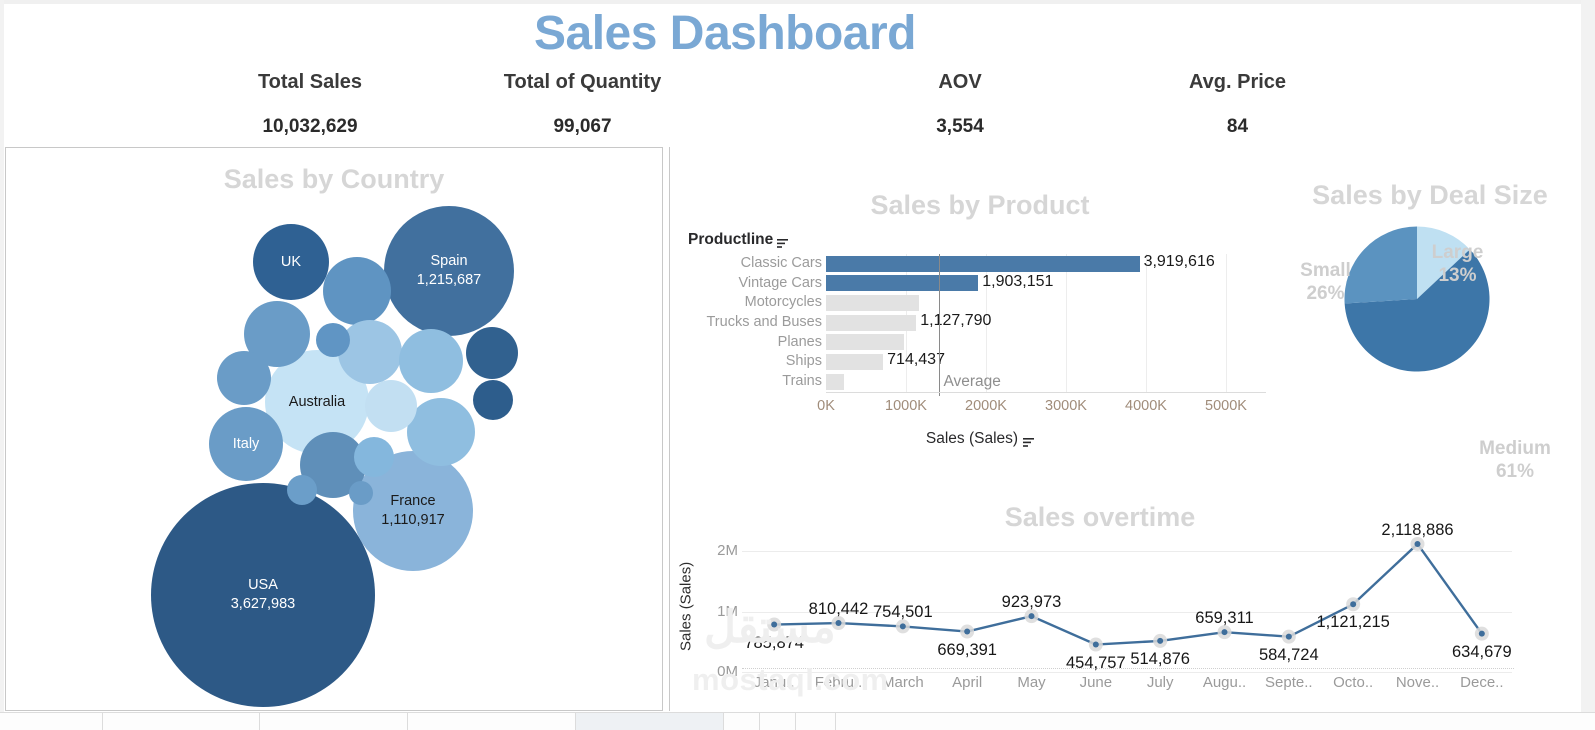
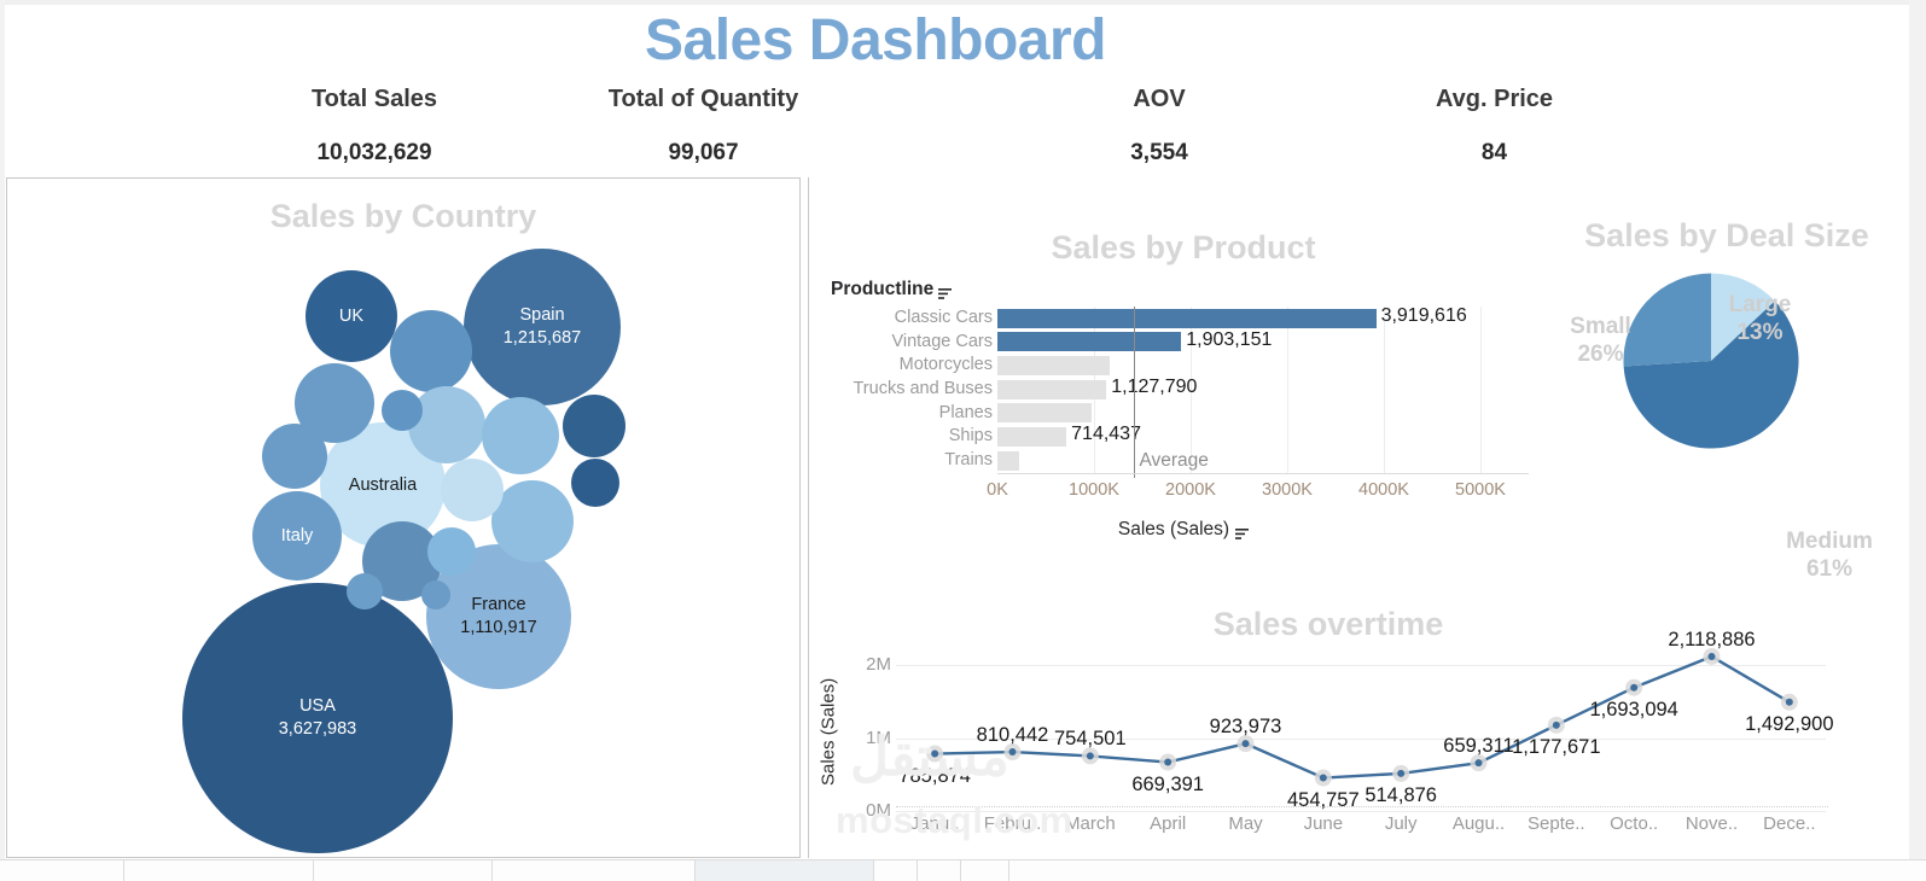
Sales overtime/Septe..: 584,724 -> 1,177,671
Sales overtime/Octo..: 1,121,215 -> 1,693,094
Sales overtime/Dece..: 634,679 -> 1,492,900
